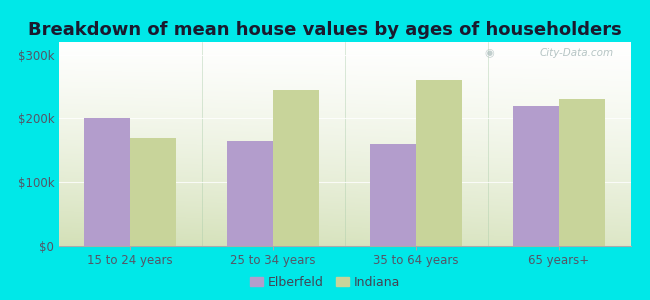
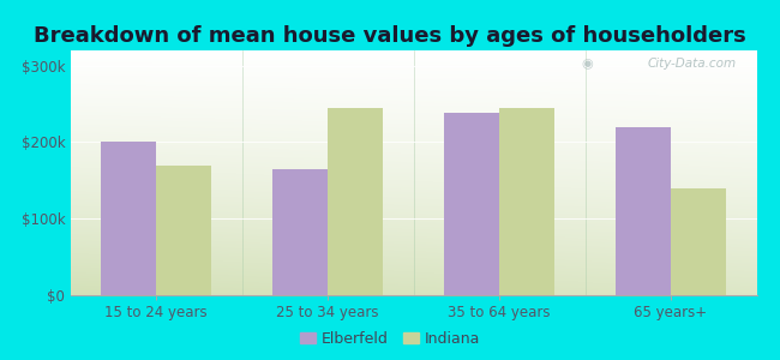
Elberfeld/35 to 64 years: $160k -> $238k
Indiana/35 to 64 years: $260k -> $244k
Indiana/65 years+: $230k -> $140k
